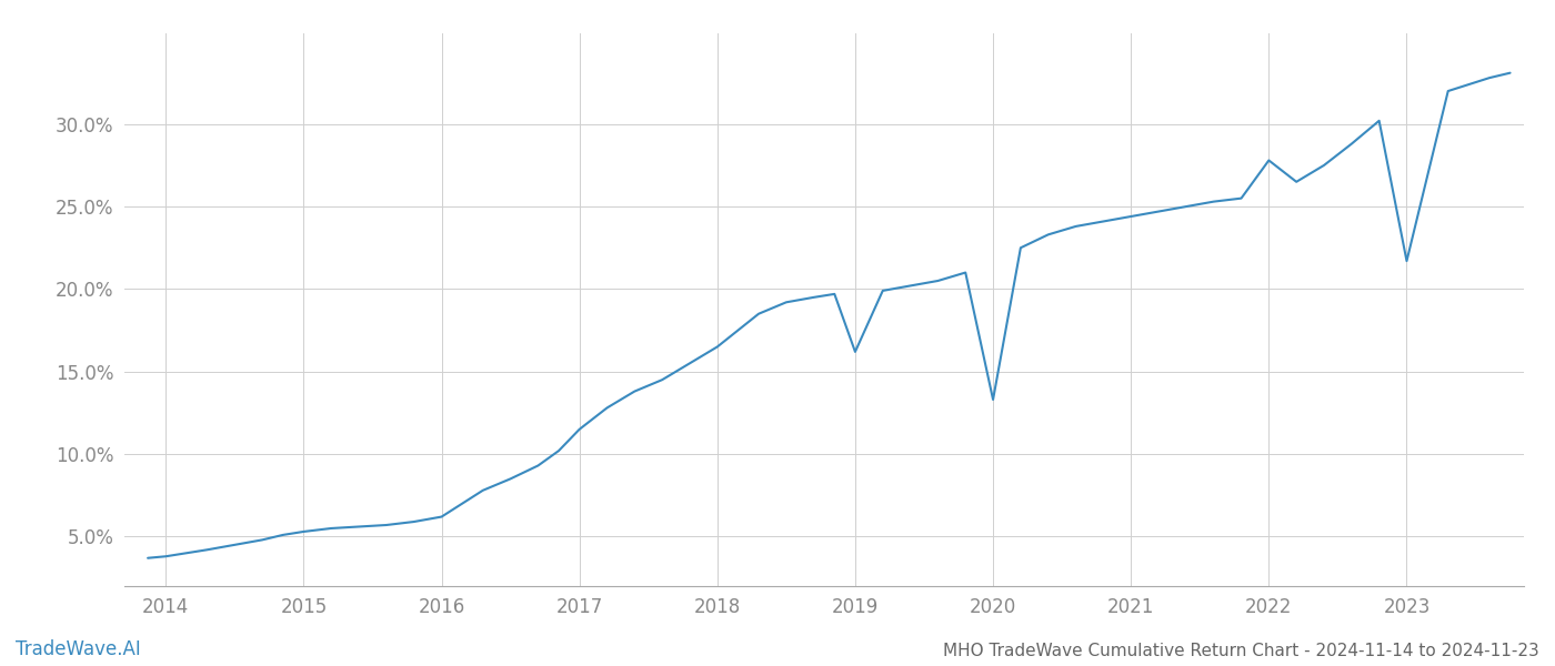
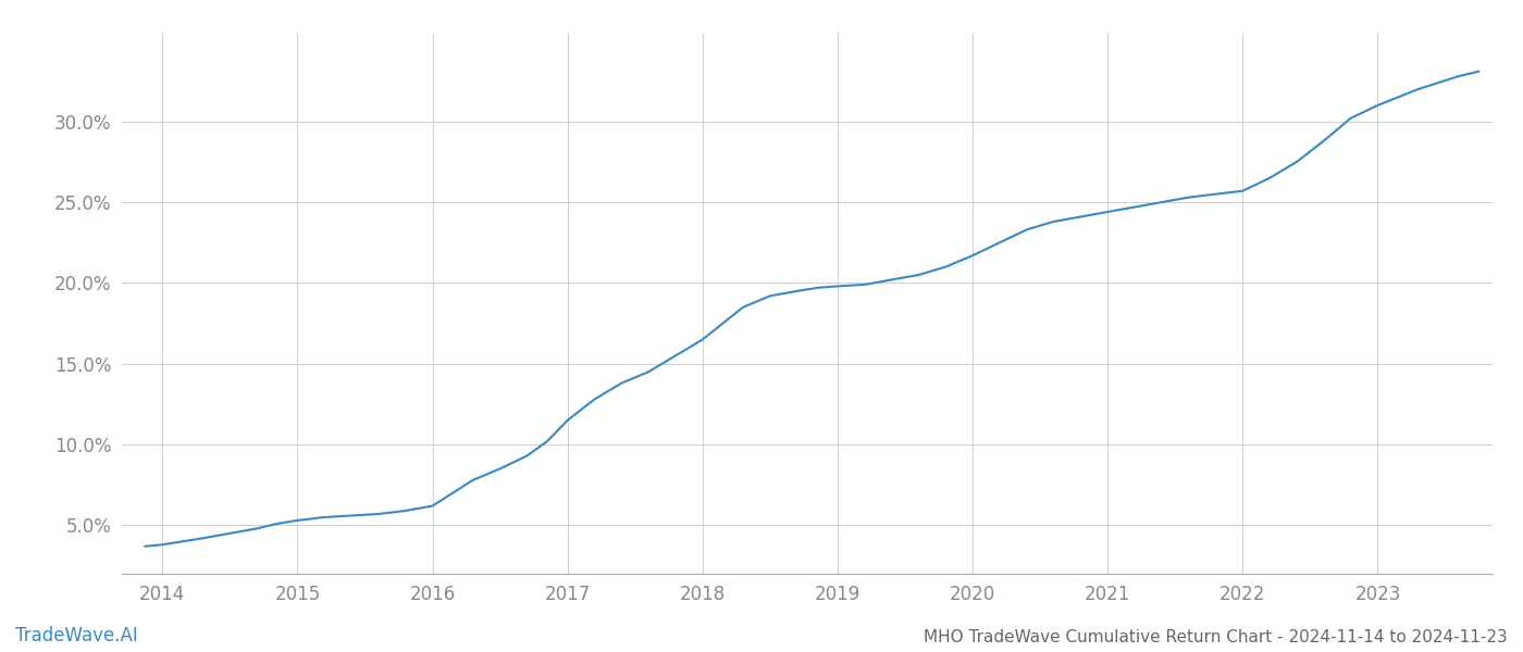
2019: 16.2% -> 19.8%
2020: 13.3% -> 21.7%
2022: 27.8% -> 25.7%
2023: 21.7% -> 31.0%
